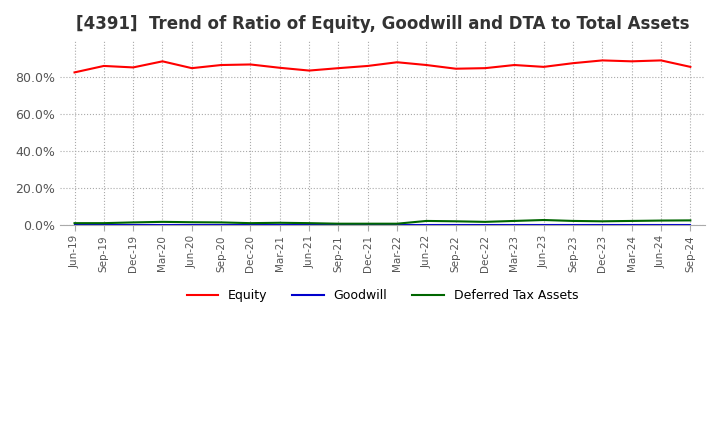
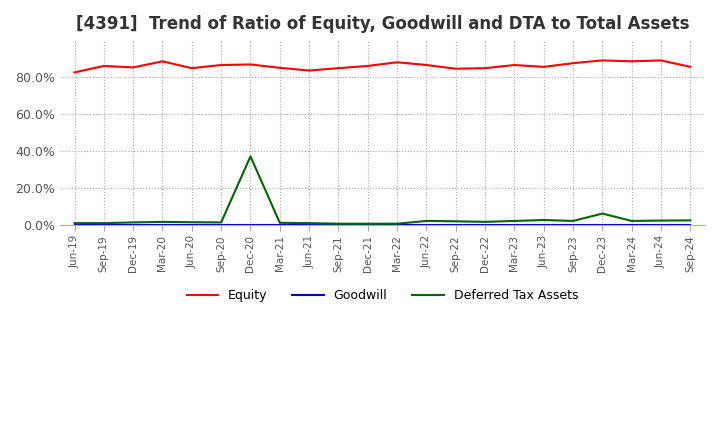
Deferred Tax Assets/Dec-20: 1% -> 37%
Deferred Tax Assets/Dec-23: 2% -> 6%
